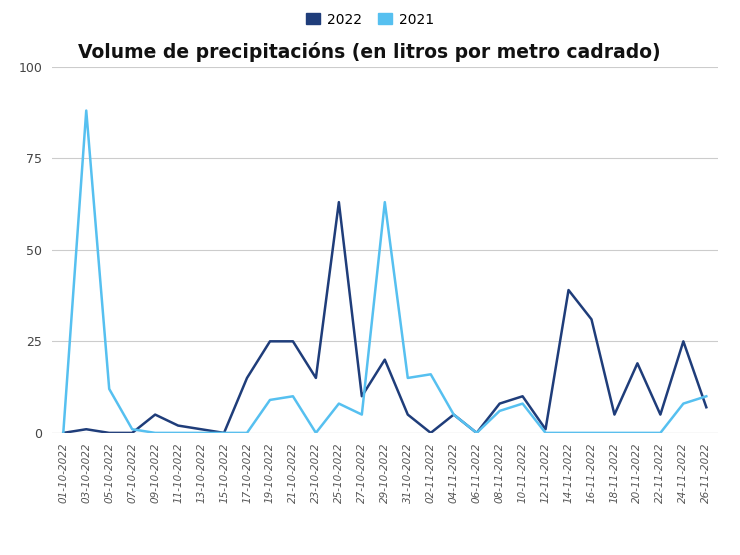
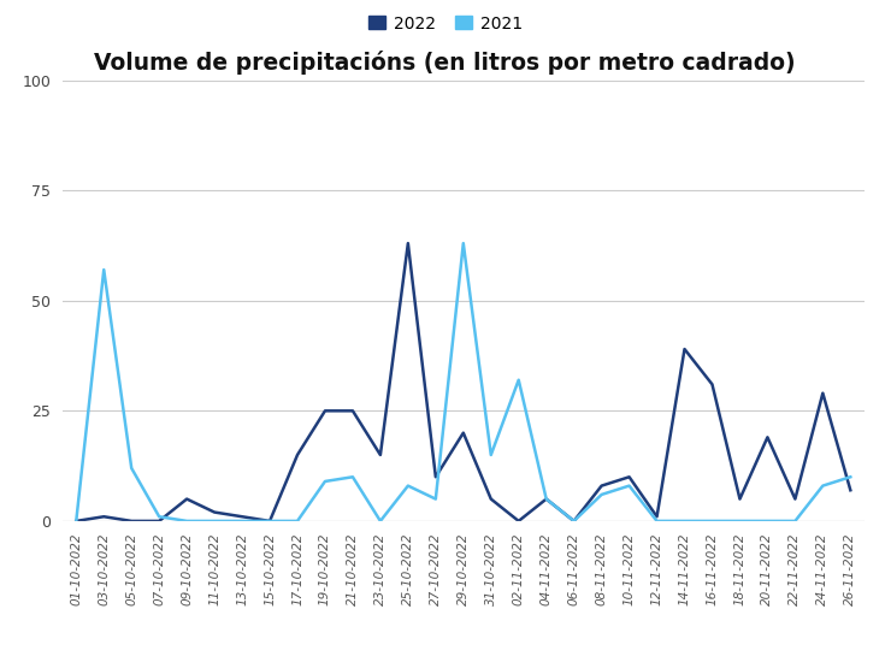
2021/03-10-2022: 88 -> 57
2021/02-11-2022: 16 -> 32
2022/24-11-2022: 25 -> 29
